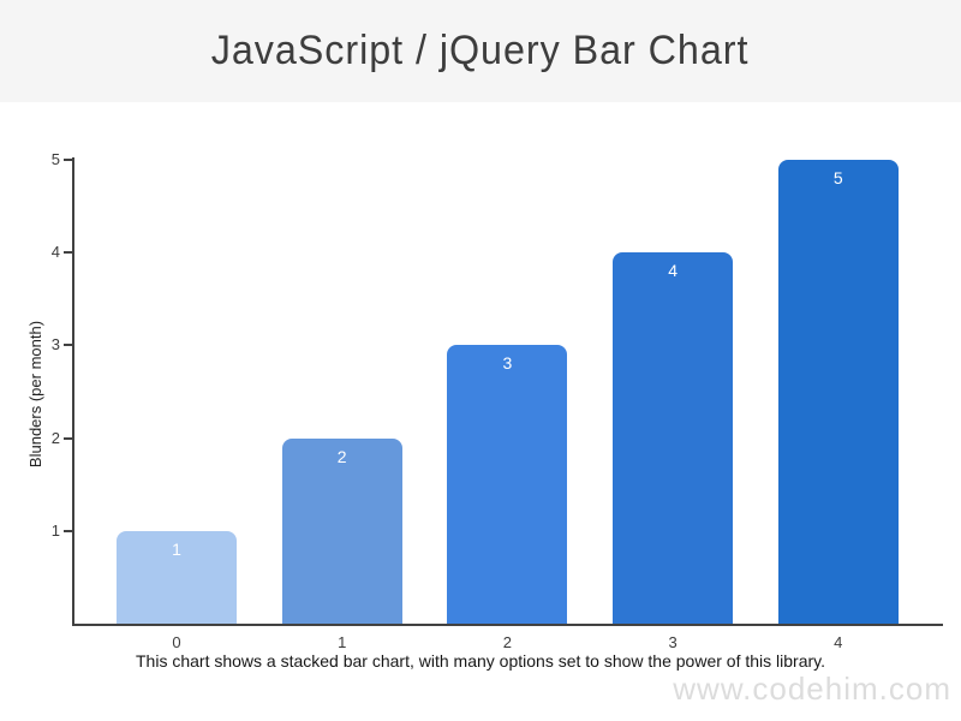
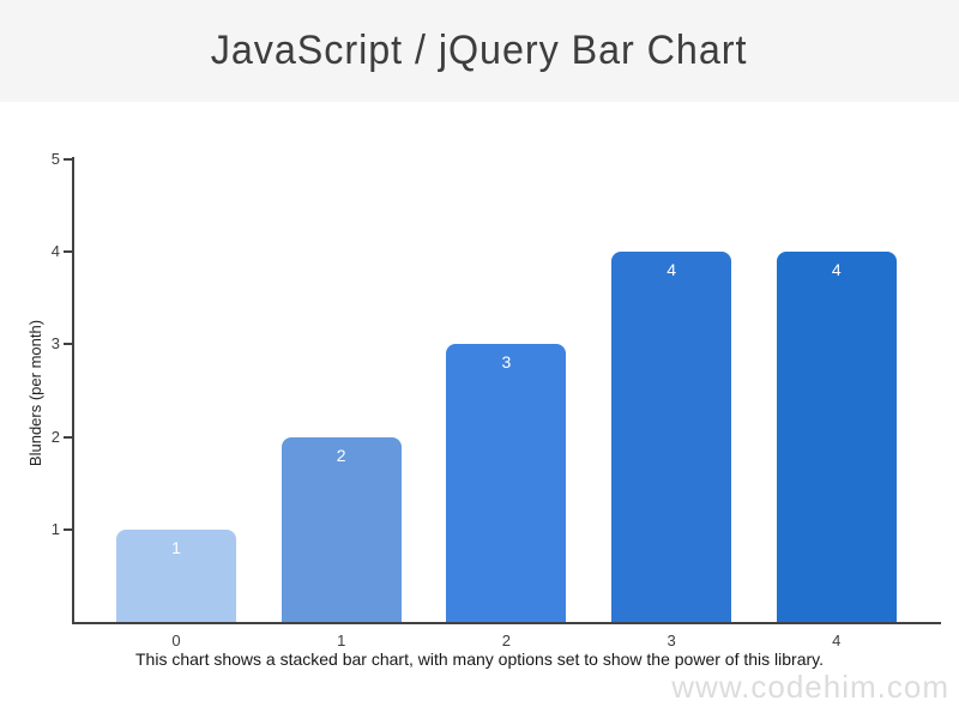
4: 5 -> 4
